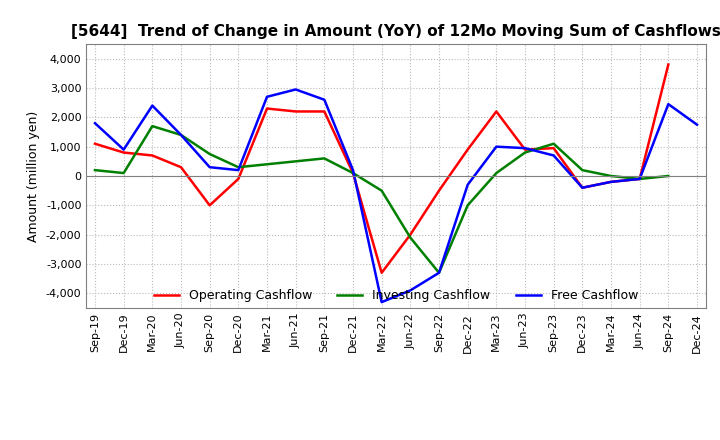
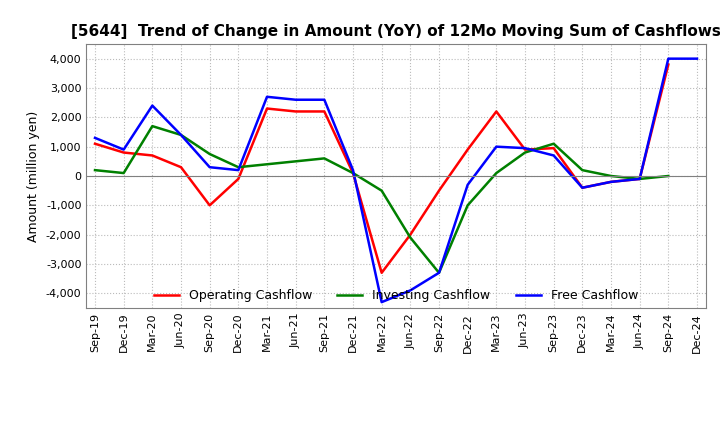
Free Cashflow/Sep-19: 1,800 -> 1,300
Free Cashflow/Jun-21: 2,950 -> 2,600
Free Cashflow/Sep-24: 2,450 -> 4,000
Free Cashflow/Dec-24: 1,750 -> 4,000
